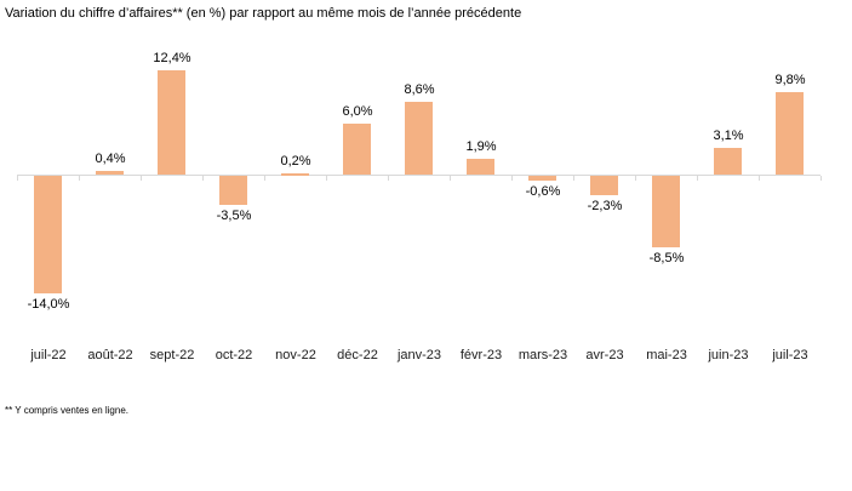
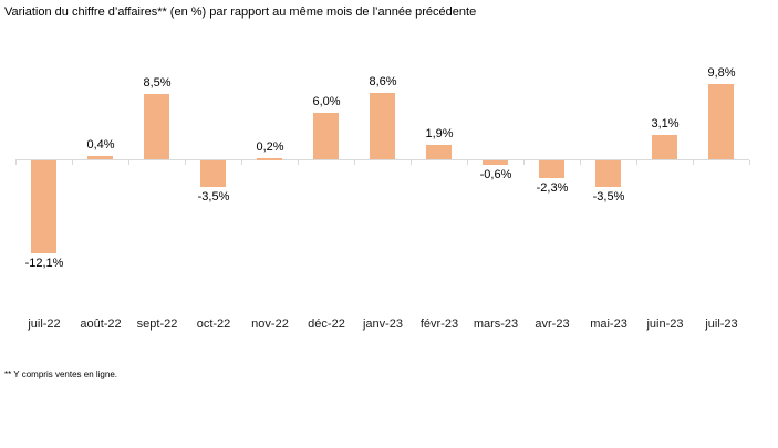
juil-22: -14,0% -> -12,1%
sept-22: 12,4% -> 8,5%
mai-23: -8,5% -> -3,5%
